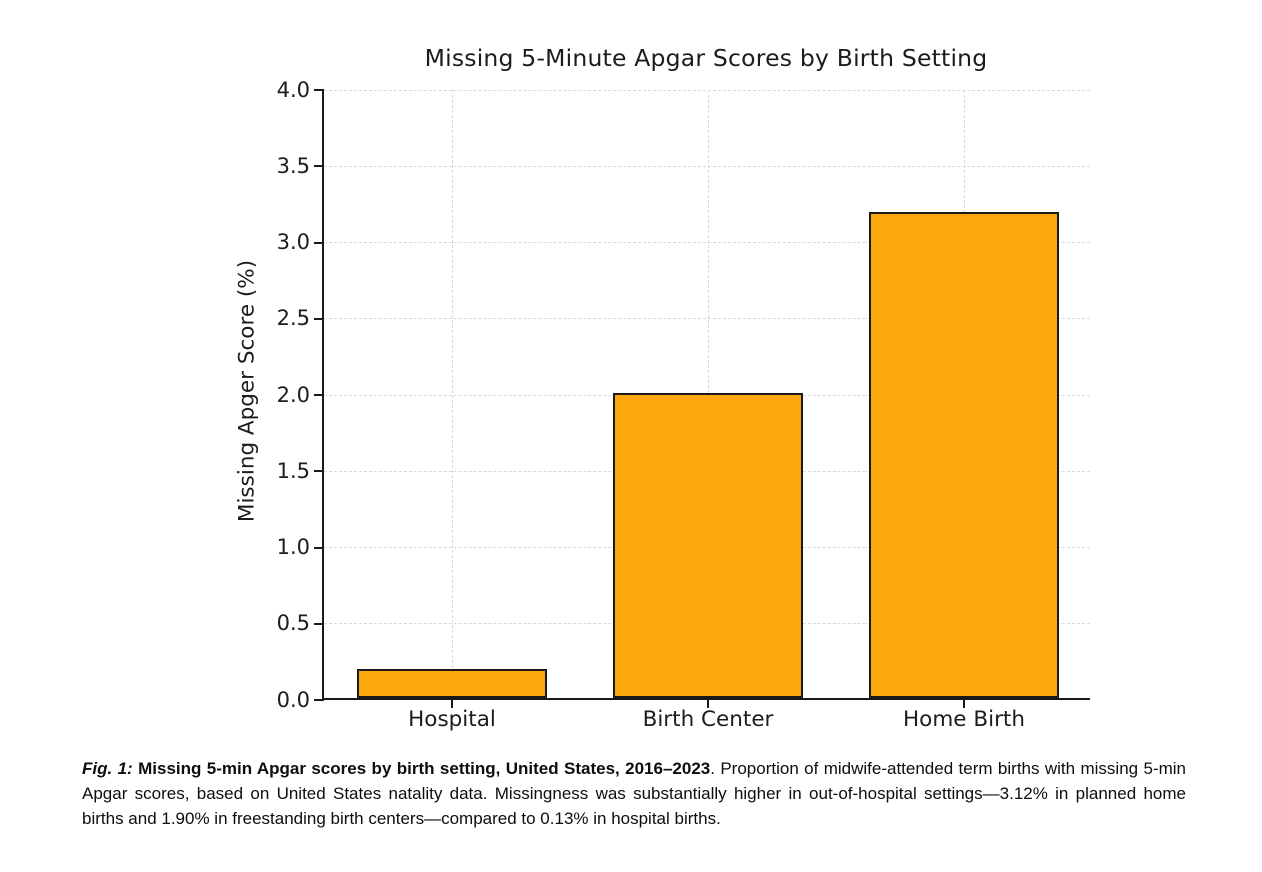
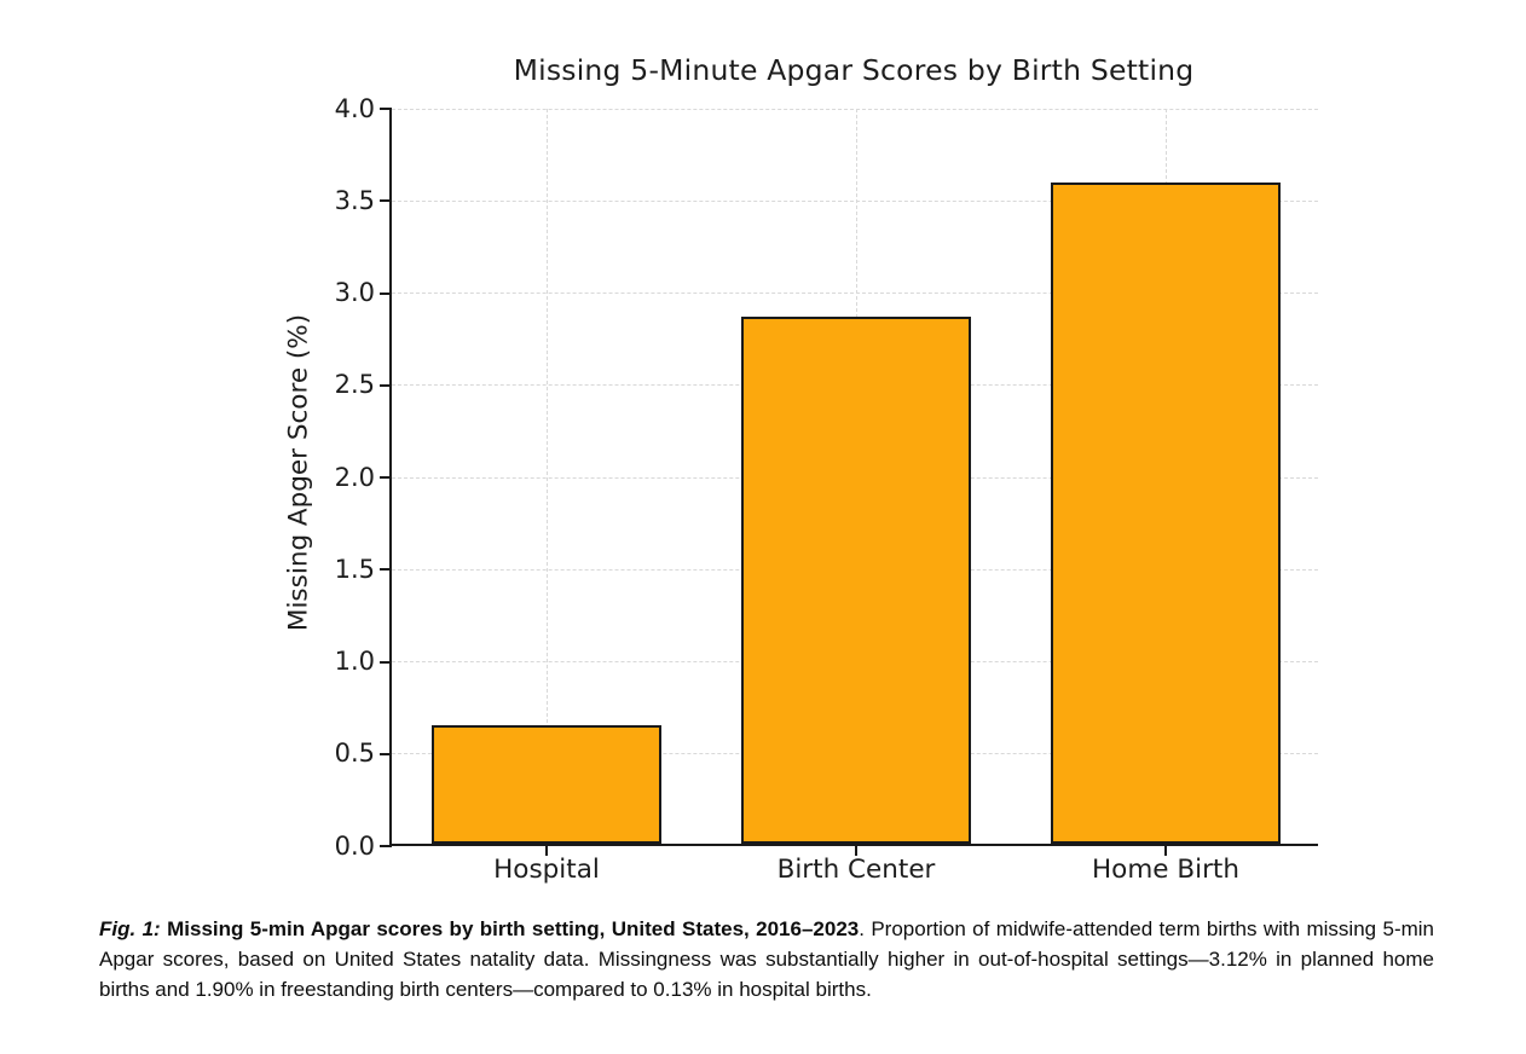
Hospital: 0.19 -> 0.64
Birth Center: 2.00 -> 2.86
Home Birth: 3.19 -> 3.59
